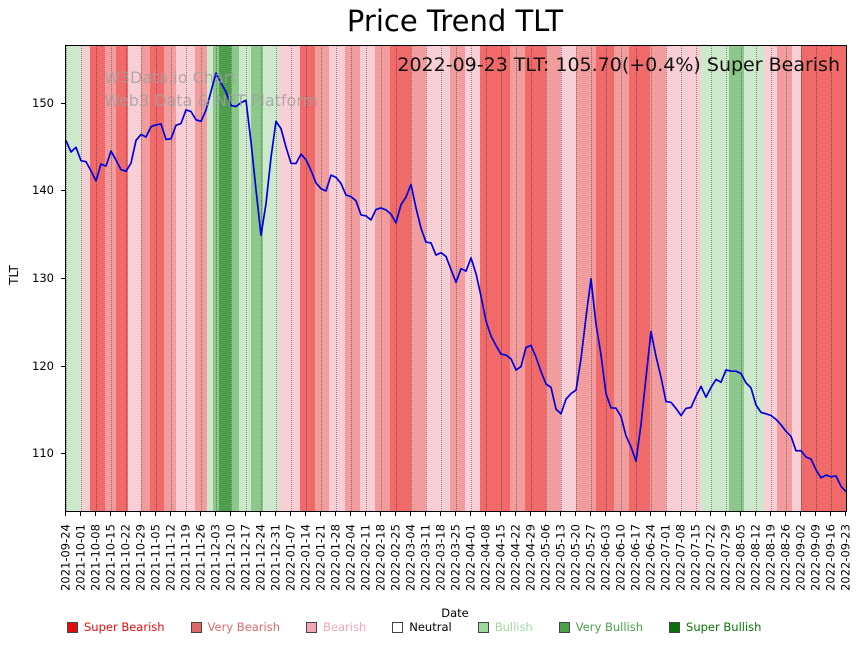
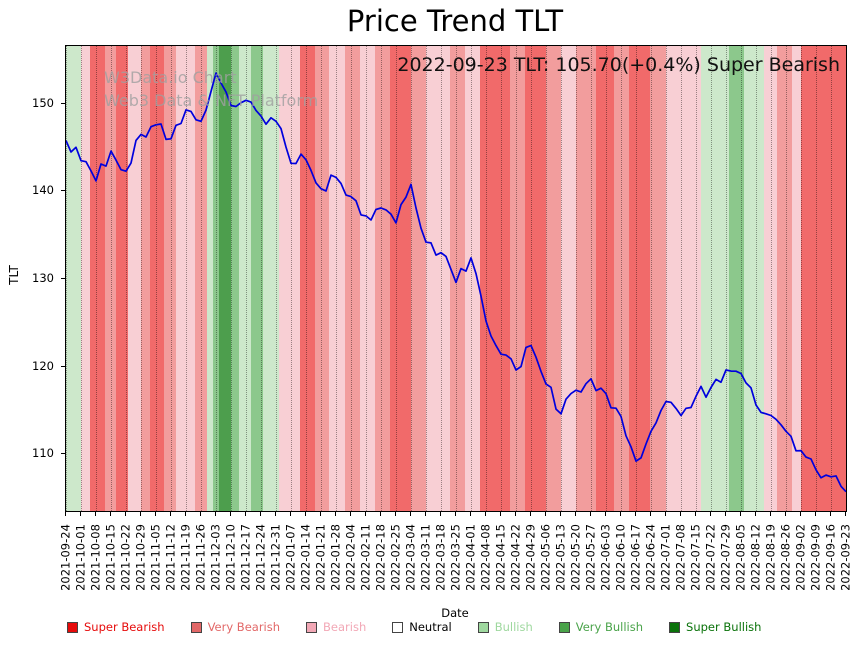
2021-12-24: 135 -> 149
2022-05-27: 130 -> 119
2022-06-24: 124 -> 113
